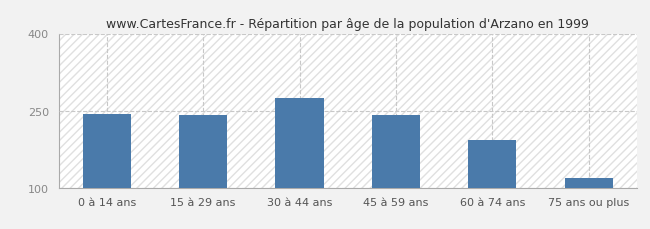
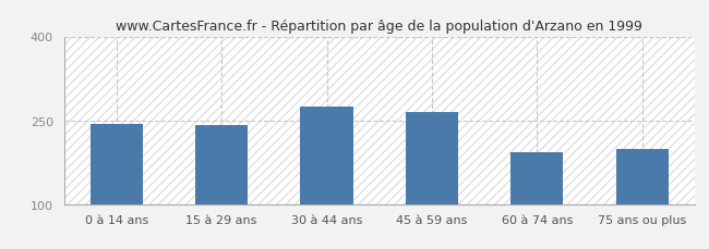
45 à 59 ans: 242 -> 264
75 ans ou plus: 118 -> 198
